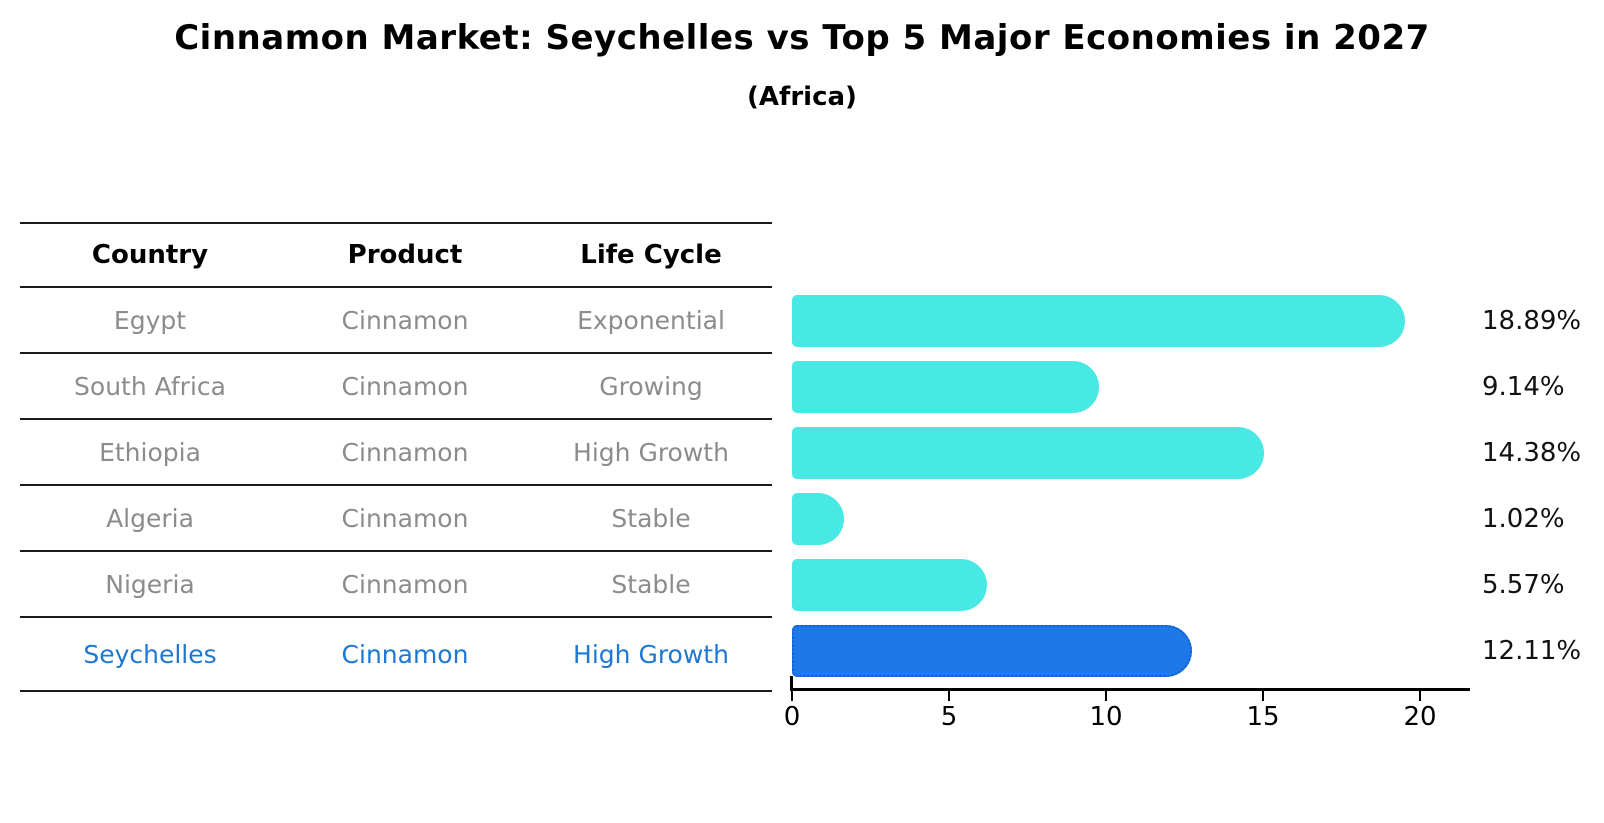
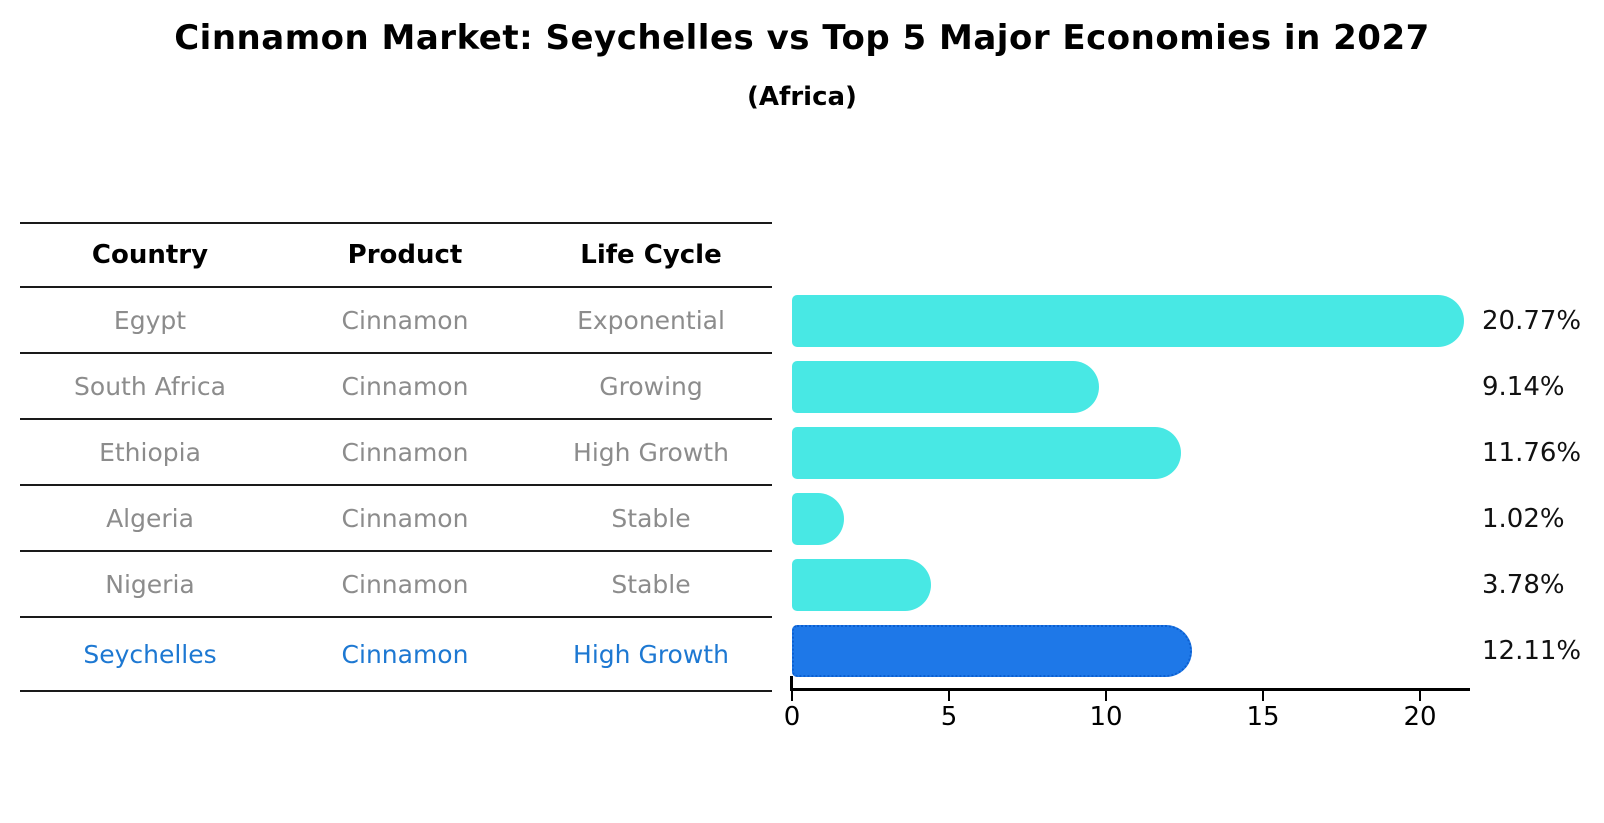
Egypt: 18.89% -> 20.77%
Ethiopia: 14.38% -> 11.76%
Nigeria: 5.57% -> 3.78%
